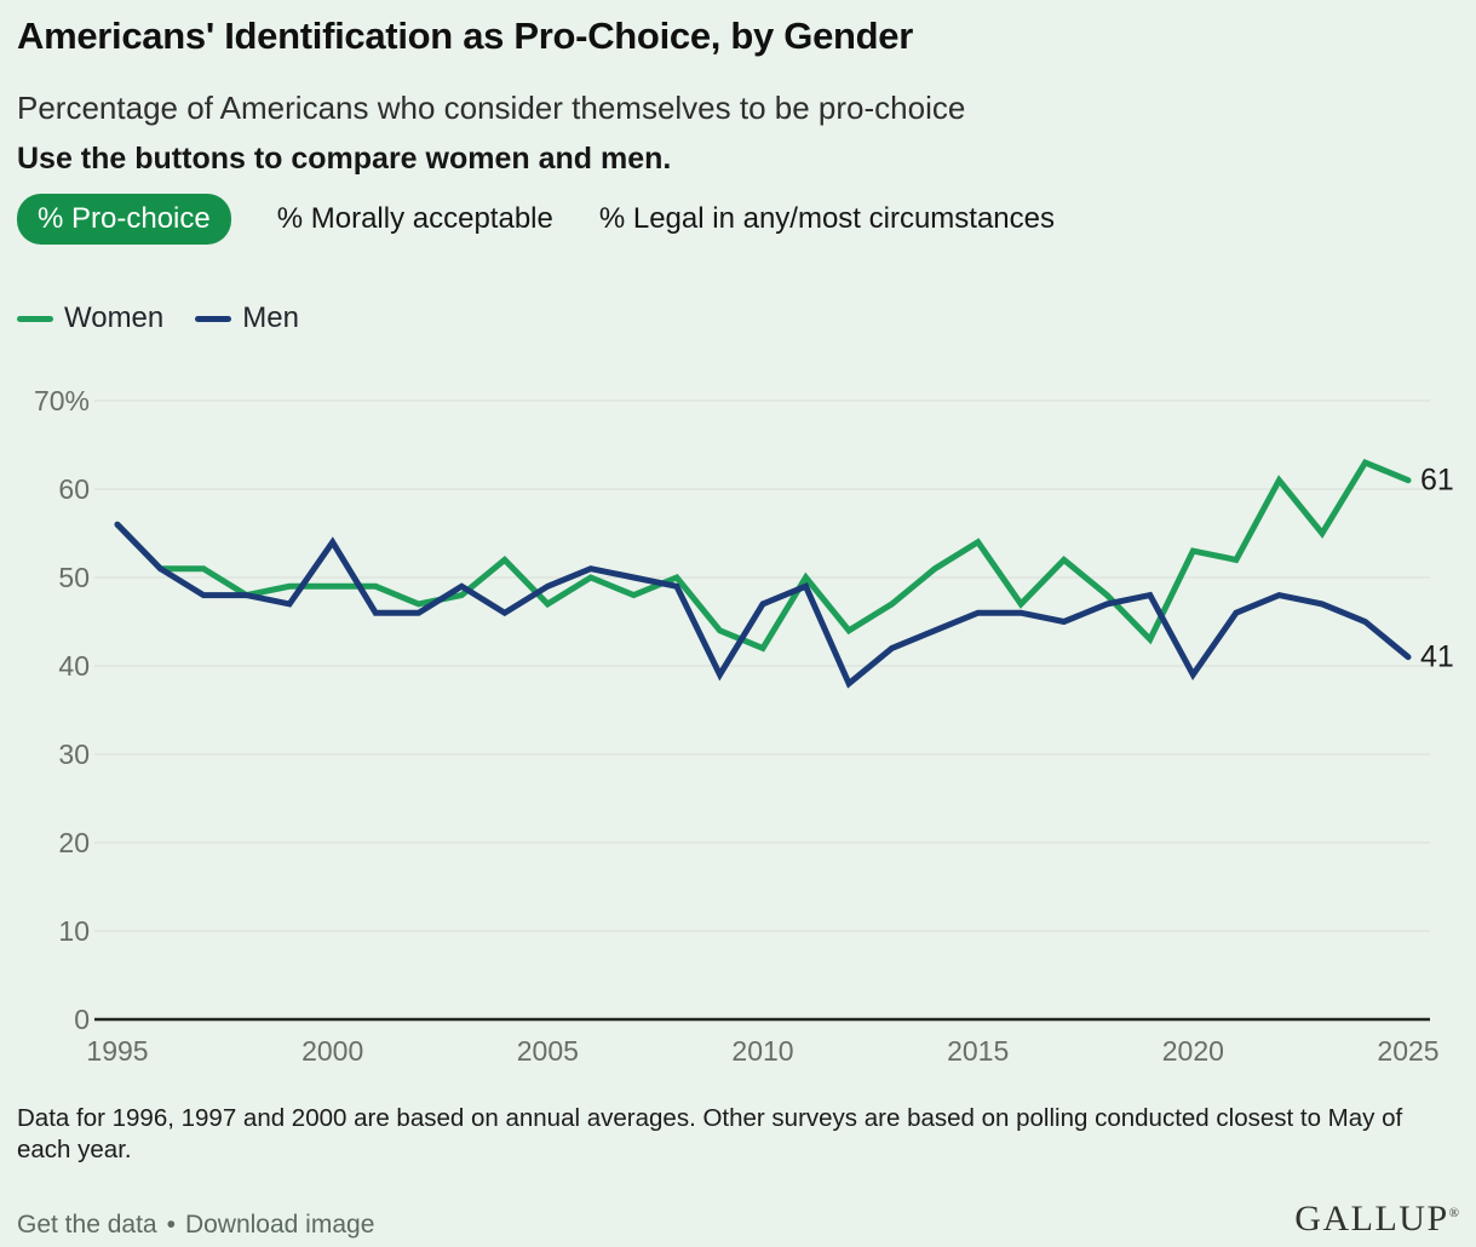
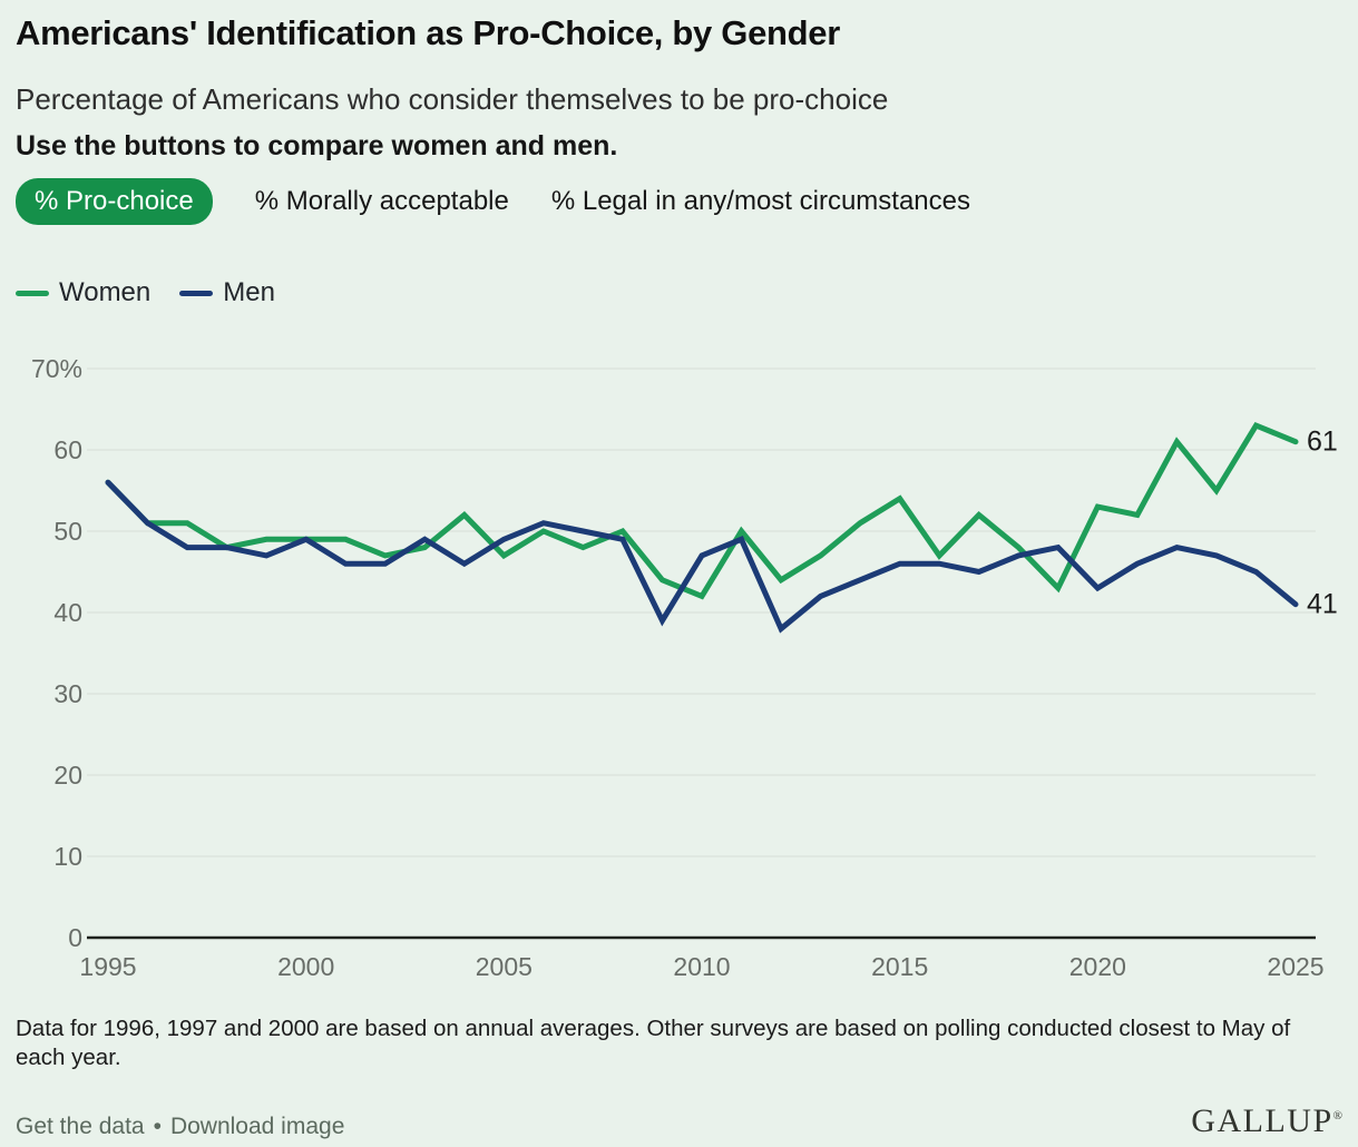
Men/2000: 54% -> 49%
Men/2020: 39% -> 43%
